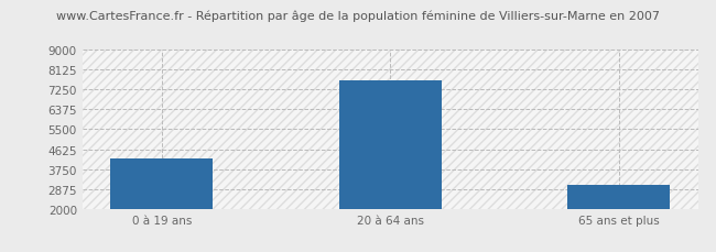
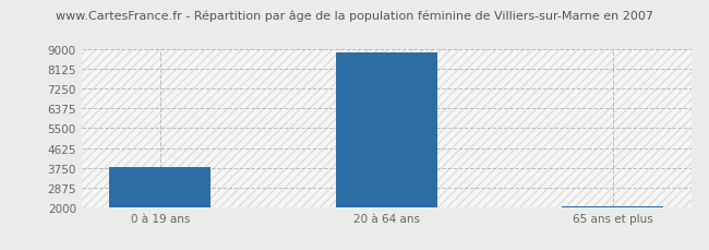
0 à 19 ans: 4200 -> 3800
20 à 64 ans: 7650 -> 8850
65 ans et plus: 3050 -> 2060
